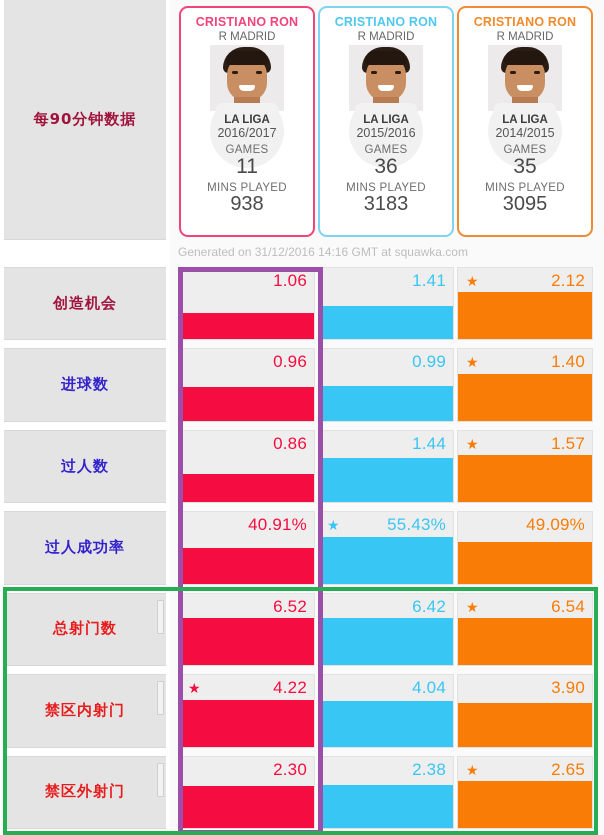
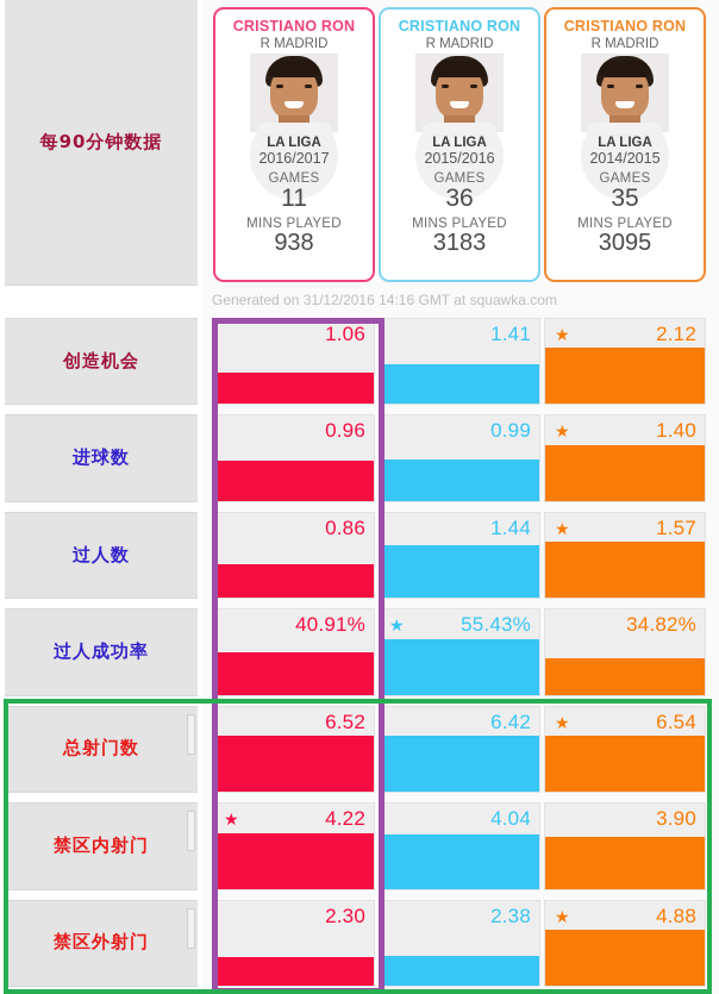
2014/2015/过人成功率: 49.09% -> 34.82%
2014/2015/禁区外射门: 2.65 -> 4.88
